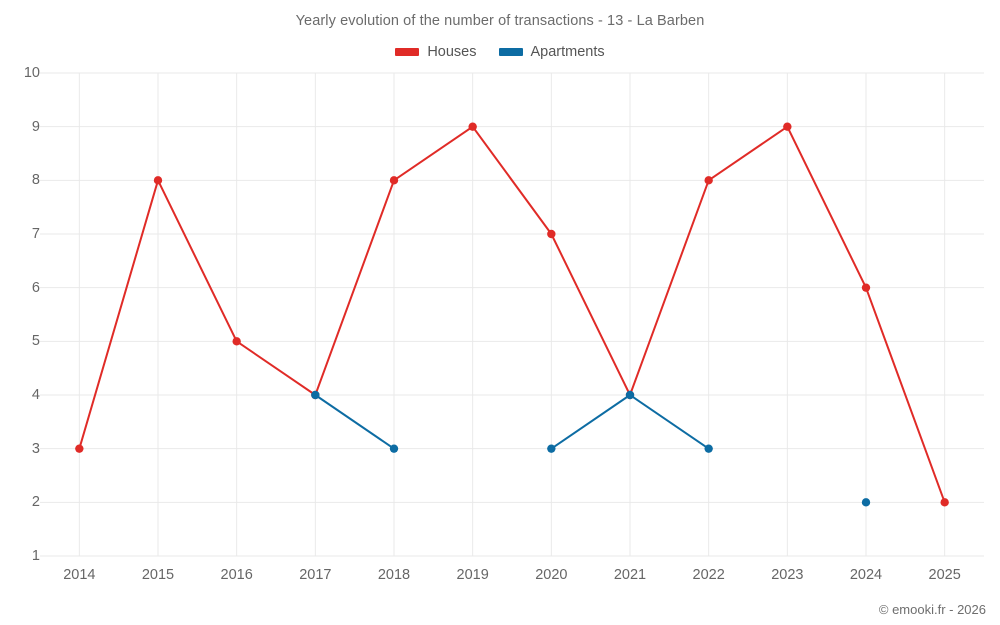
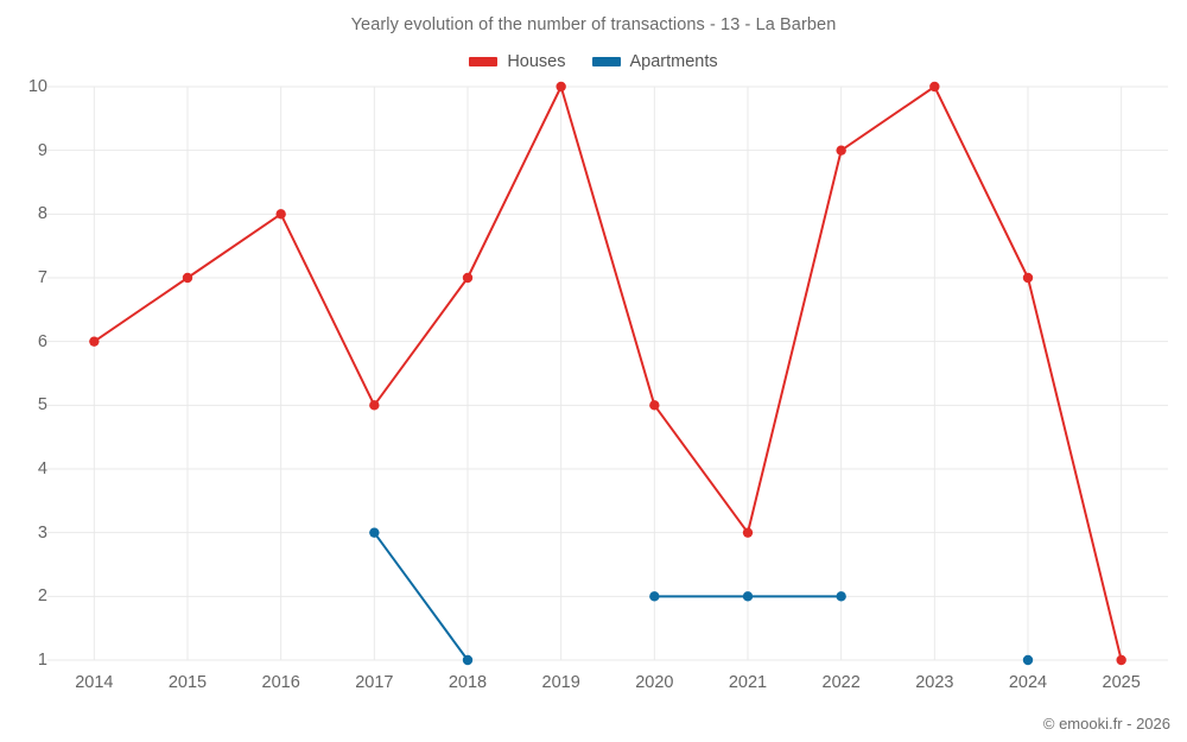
Houses/2014: 3 -> 6
Houses/2015: 8 -> 7
Houses/2016: 5 -> 8
Houses/2017: 4 -> 5
Apartments/2017: 4 -> 3
Houses/2018: 8 -> 7
Apartments/2018: 3 -> 1
Houses/2019: 9 -> 10
Houses/2020: 7 -> 5
Apartments/2020: 3 -> 2
Houses/2021: 4 -> 3
Apartments/2021: 4 -> 2
Houses/2022: 8 -> 9
Apartments/2022: 3 -> 2
Houses/2023: 9 -> 10
Houses/2024: 6 -> 7
Apartments/2024: 2 -> 1
Houses/2025: 2 -> 1
